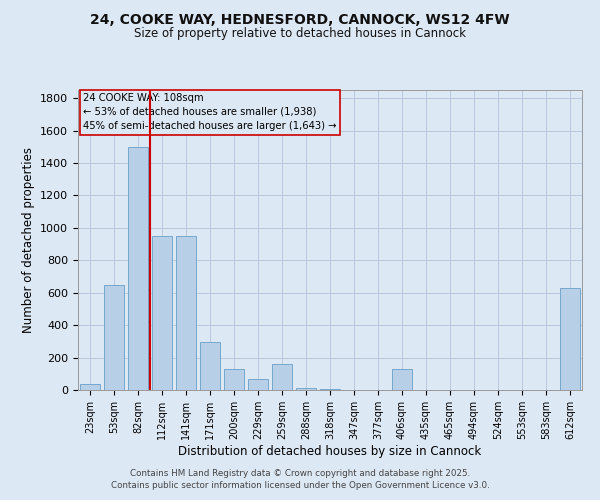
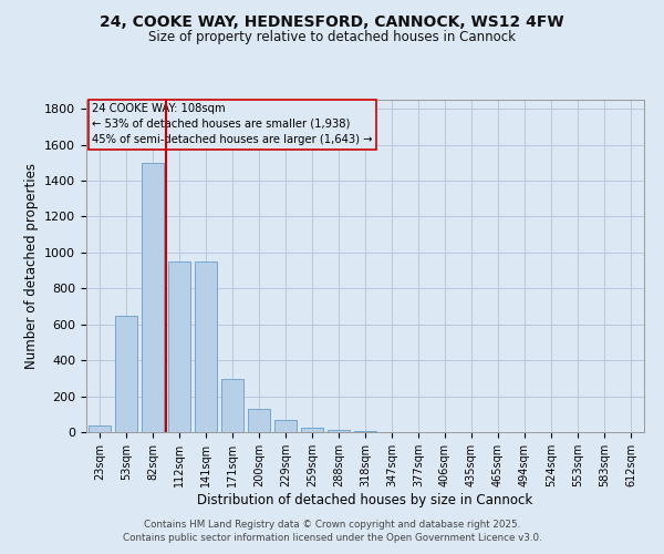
259sqm: 160 -> 20
406sqm: 130 -> 0
612sqm: 630 -> 0
